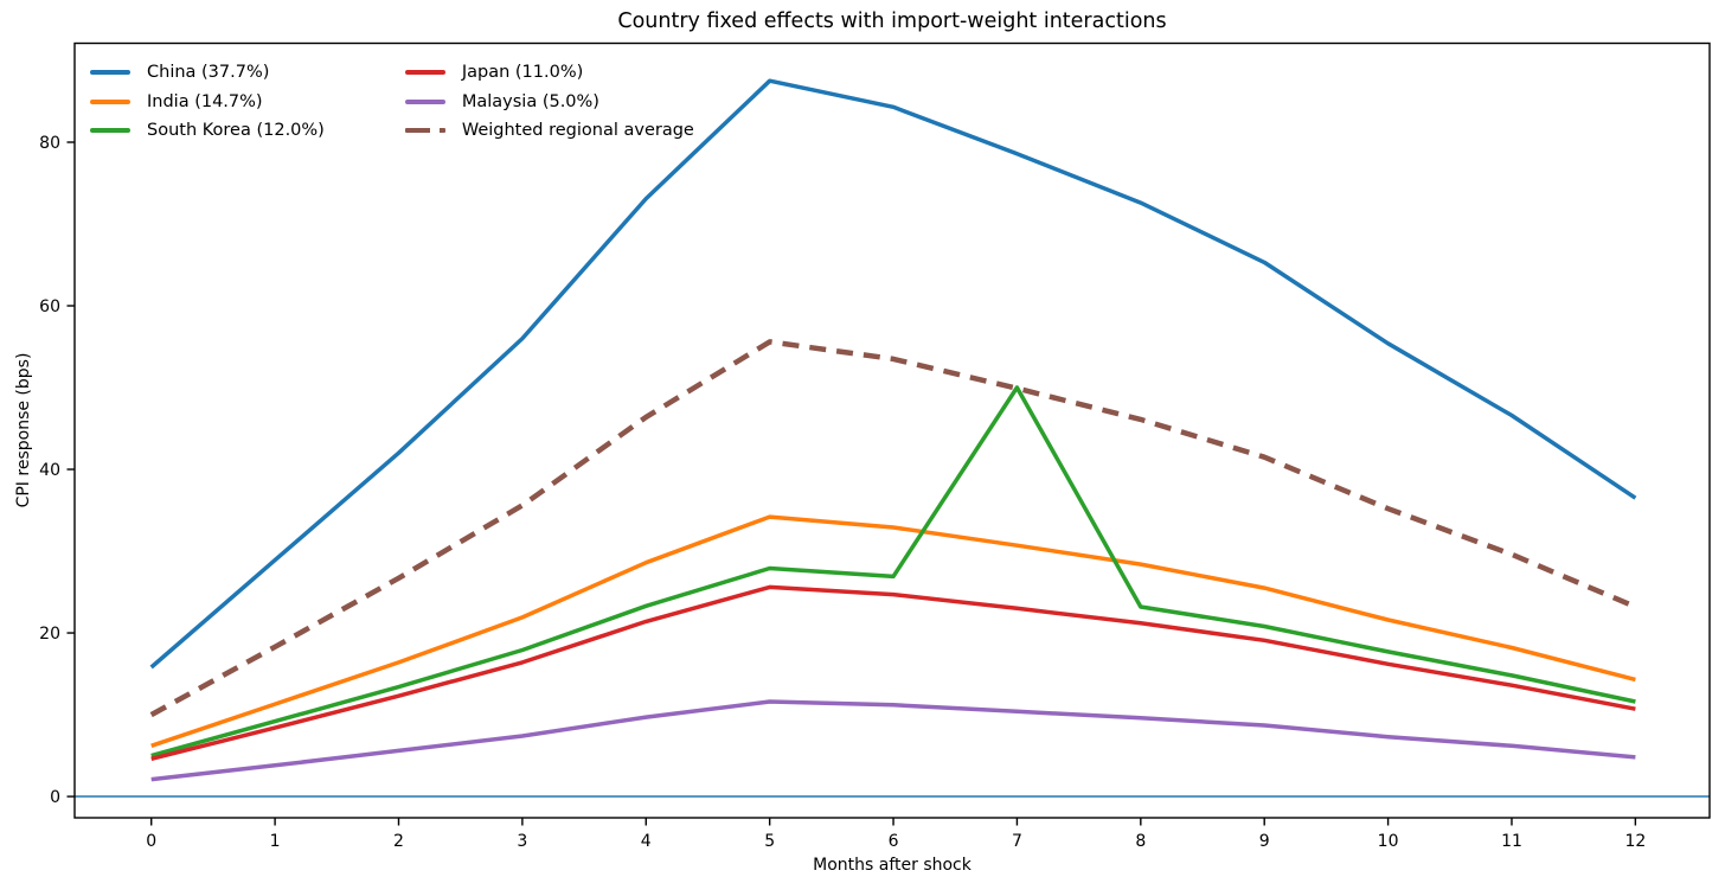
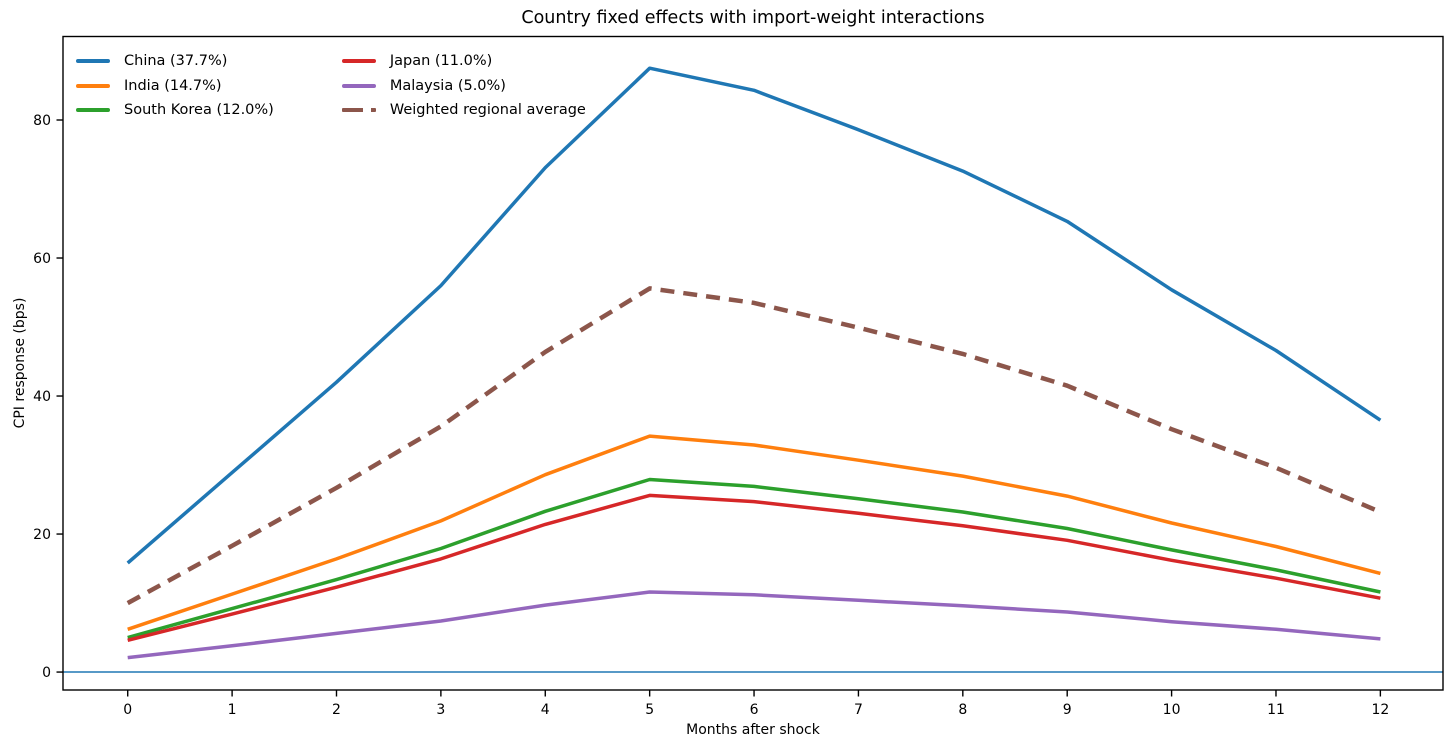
South Korea (12.0%)/7: 50 -> 25
